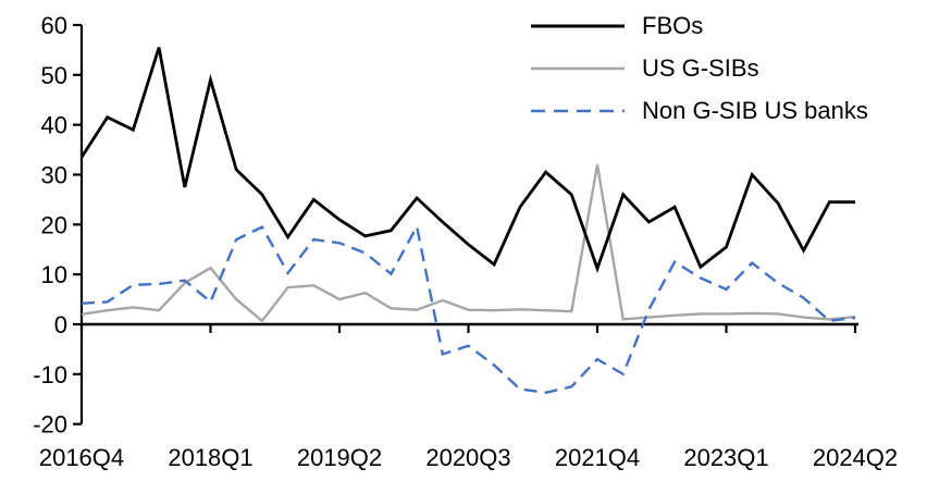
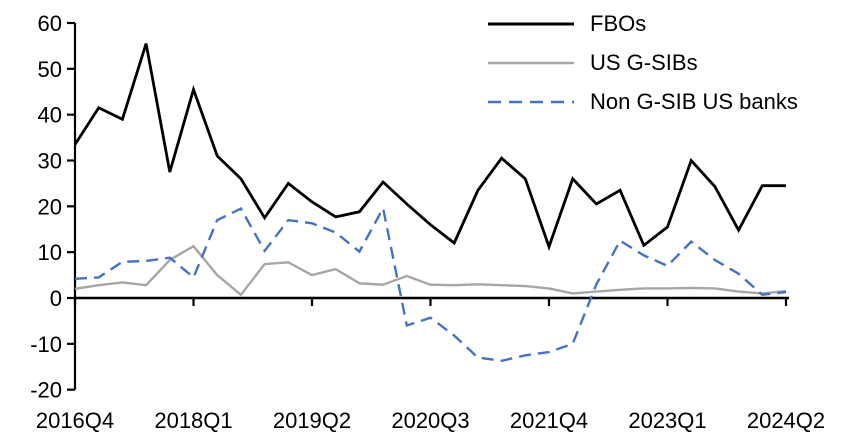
FBOs/2018Q1: 49 -> 46
US G-SIBs/2021Q4: 32 -> 2
Non G-SIB US banks/2021Q4: -7 -> -12
